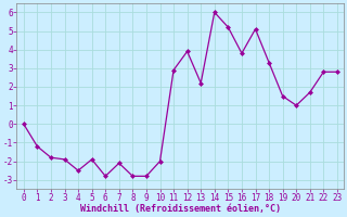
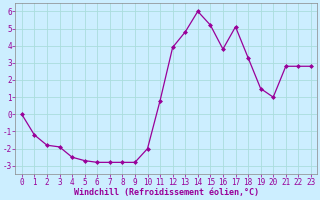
5: -1.9 -> -2.7
7: -2.1 -> -2.8
11: 2.9 -> 0.8
13: 2.2 -> 4.8
21: 1.7 -> 2.8
